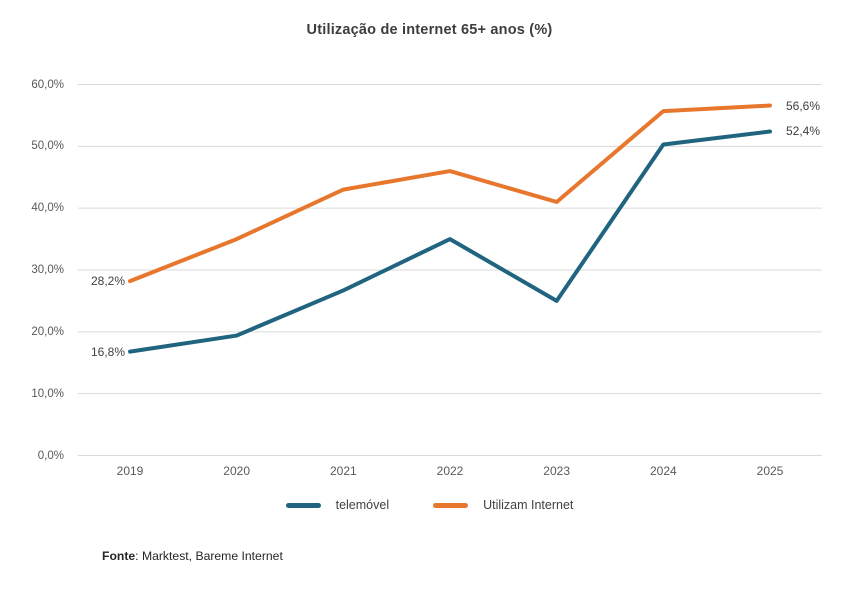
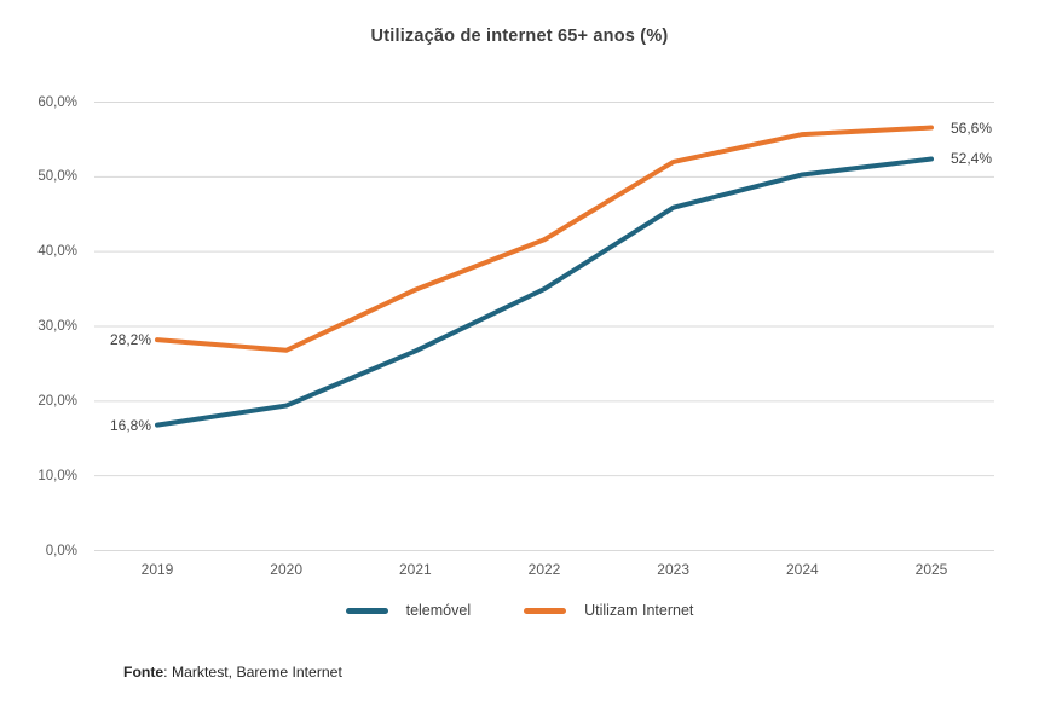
Utilizam Internet/2020: 35% -> 27%
Utilizam Internet/2021: 43% -> 35%
Utilizam Internet/2022: 46% -> 42%
telemóvel/2023: 25% -> 46%
Utilizam Internet/2023: 41% -> 52%
